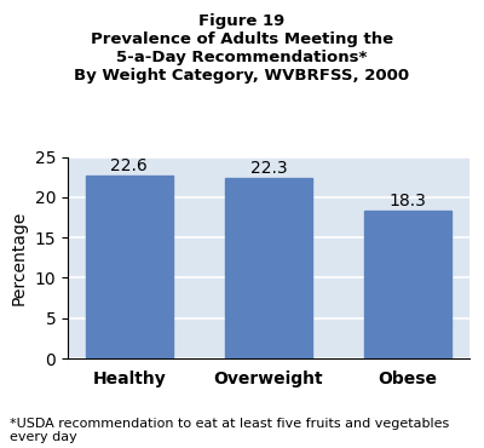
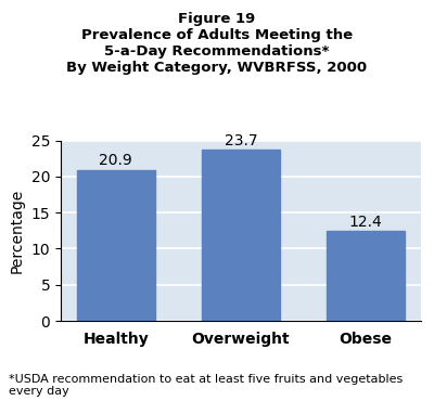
Healthy: 22.6 -> 20.9
Overweight: 22.3 -> 23.7
Obese: 18.3 -> 12.4
